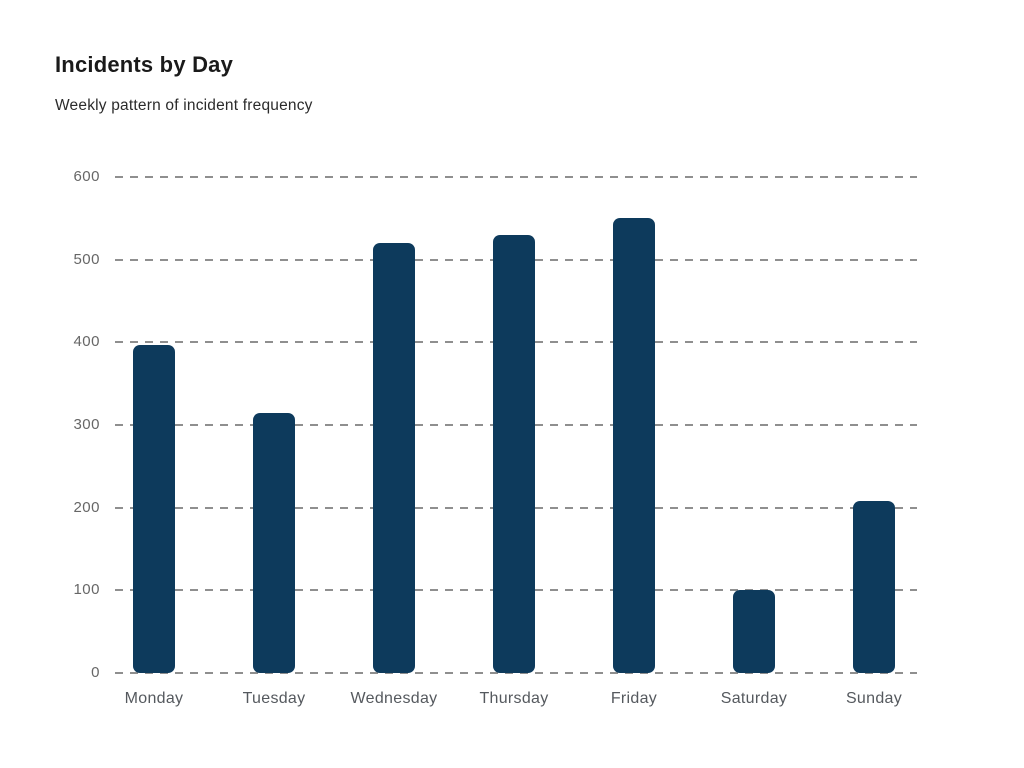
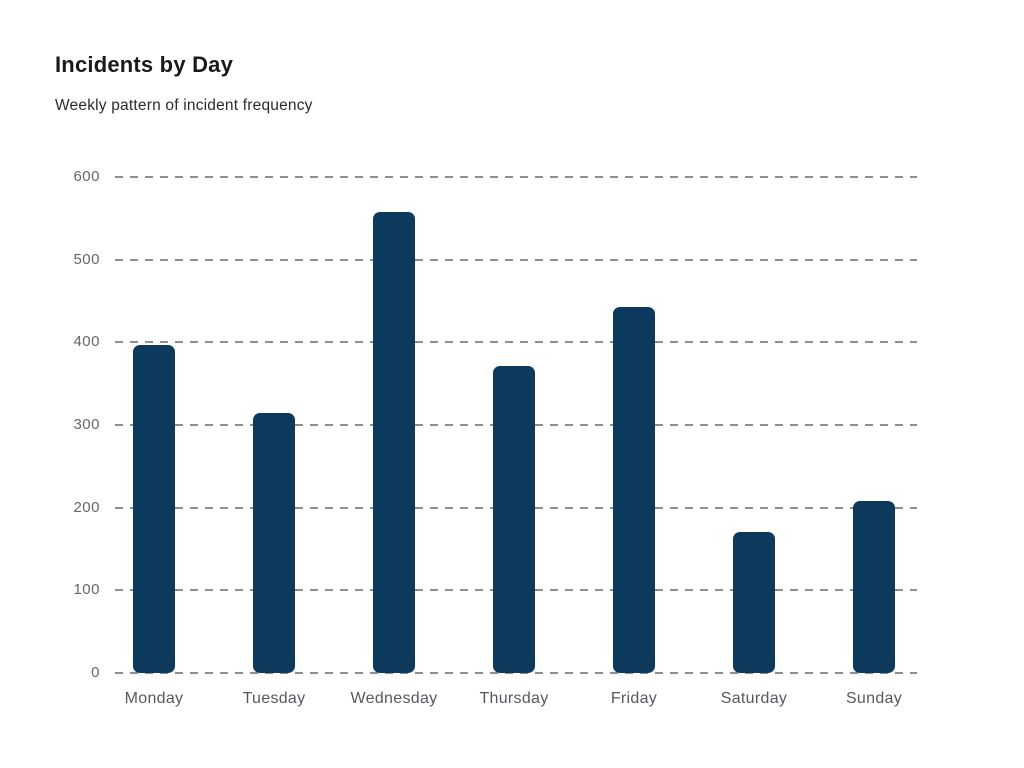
Wednesday: 520 -> 560
Thursday: 530 -> 370
Friday: 550 -> 440
Saturday: 100 -> 170
